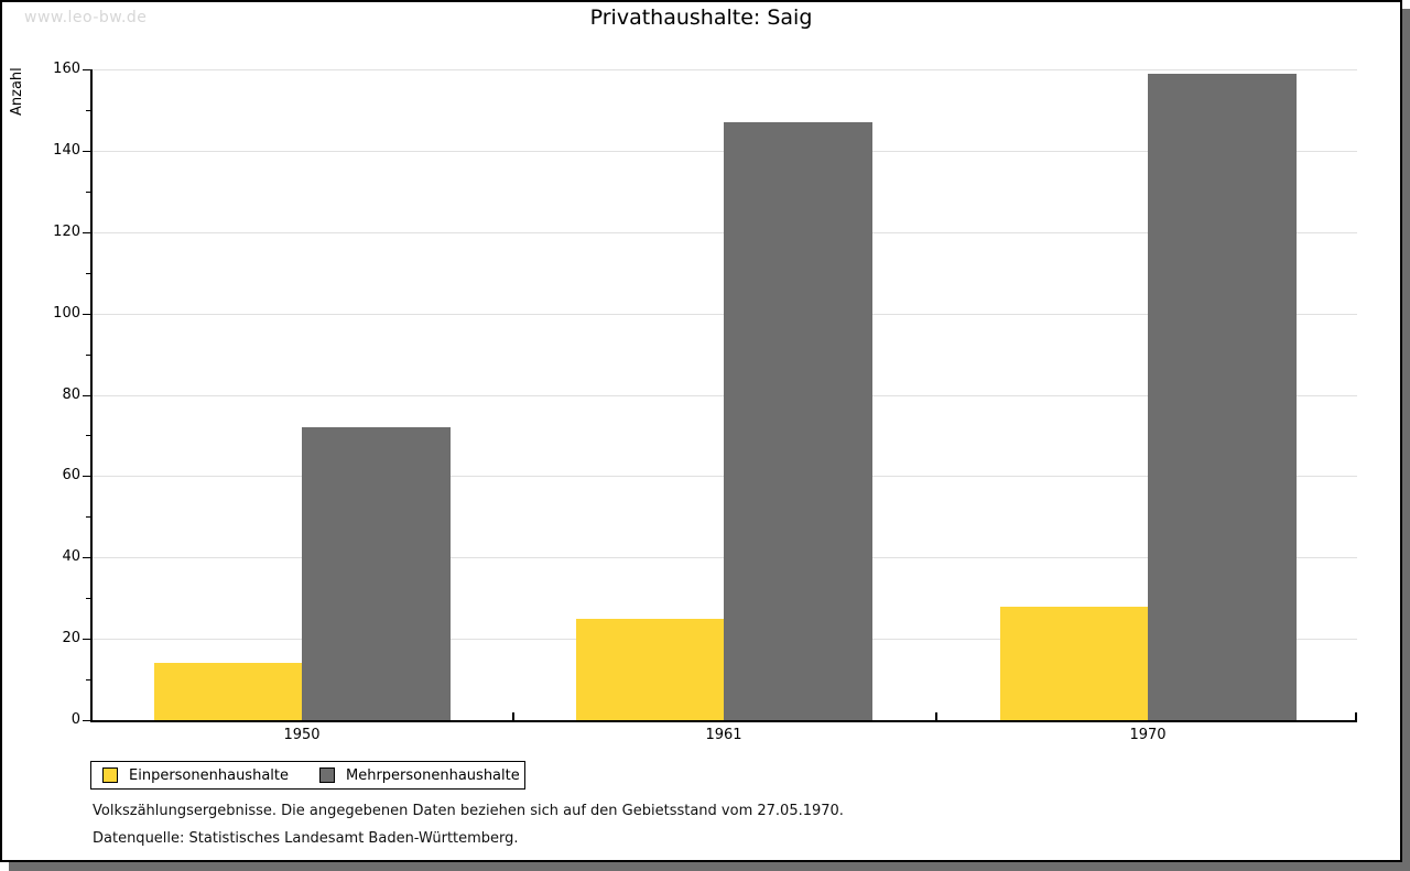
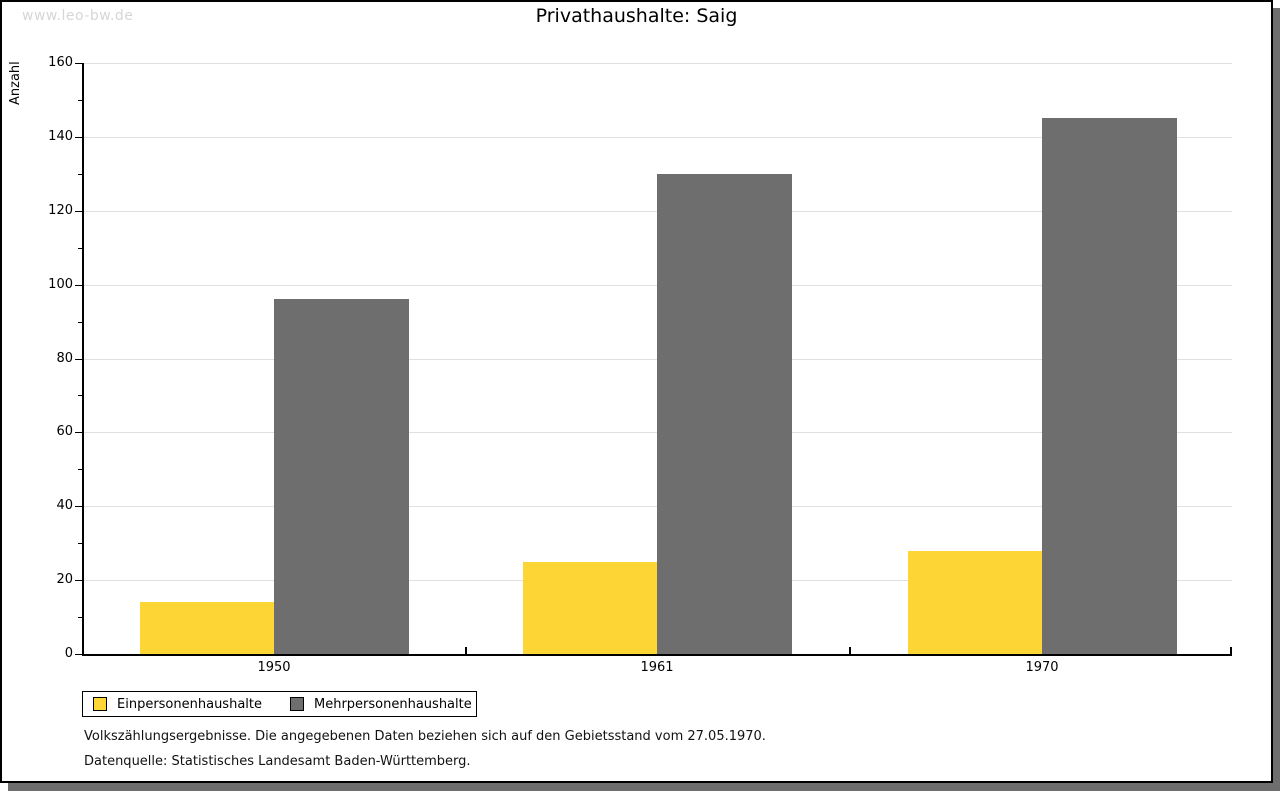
Mehrpersonenhaushalte/1950: 72 -> 96
Mehrpersonenhaushalte/1961: 147 -> 130
Mehrpersonenhaushalte/1970: 159 -> 145
